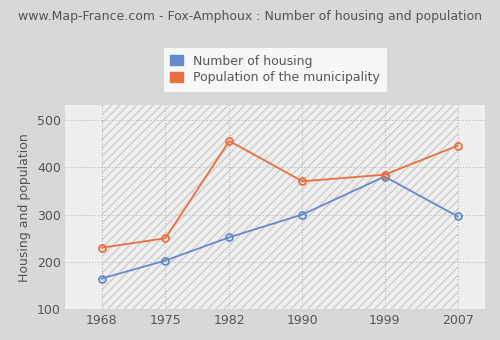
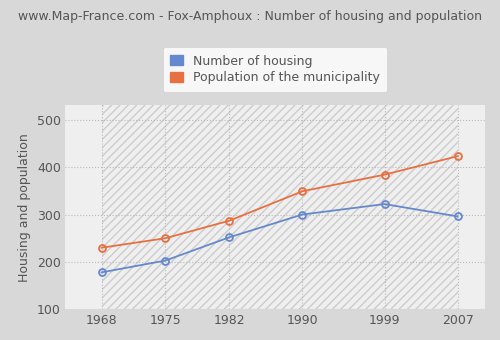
Number of housing/1968: 165 -> 178
Population of the municipality/1982: 455 -> 287
Population of the municipality/1990: 370 -> 349
Number of housing/1999: 380 -> 322
Population of the municipality/2007: 445 -> 423
